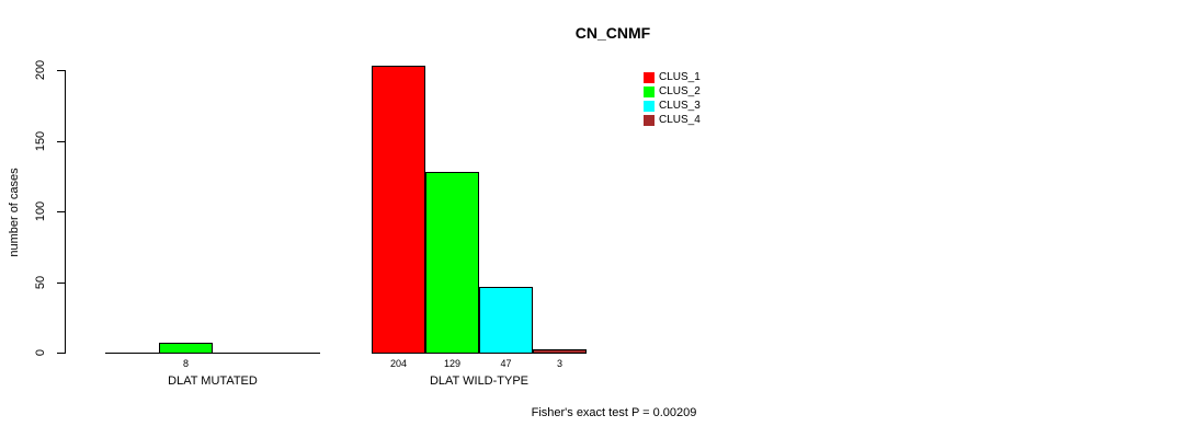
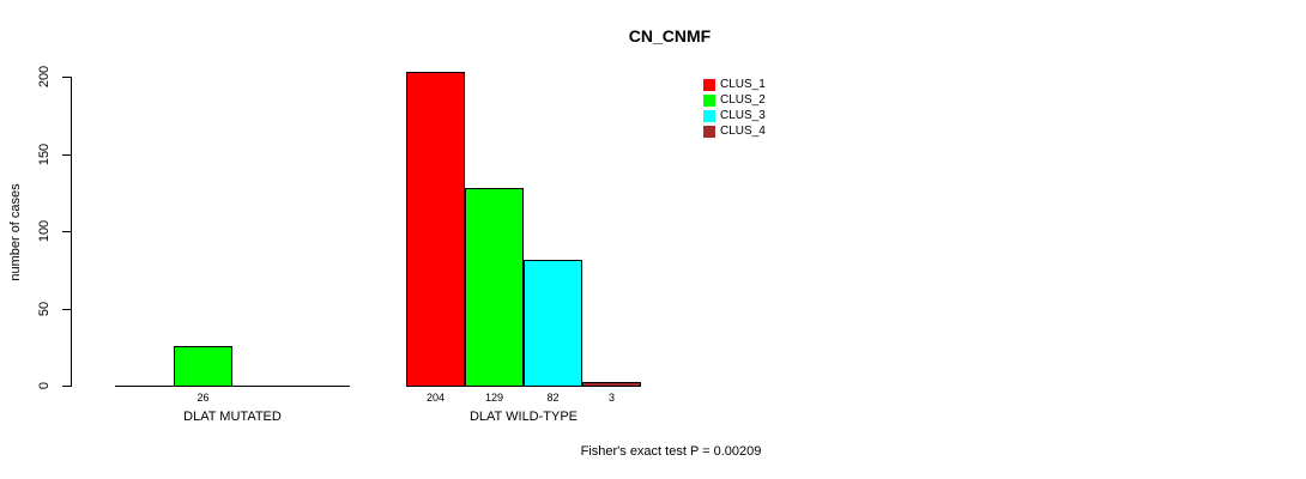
CLUS_2/DLAT MUTATED: 8 -> 26
CLUS_3/DLAT WILD-TYPE: 47 -> 82
